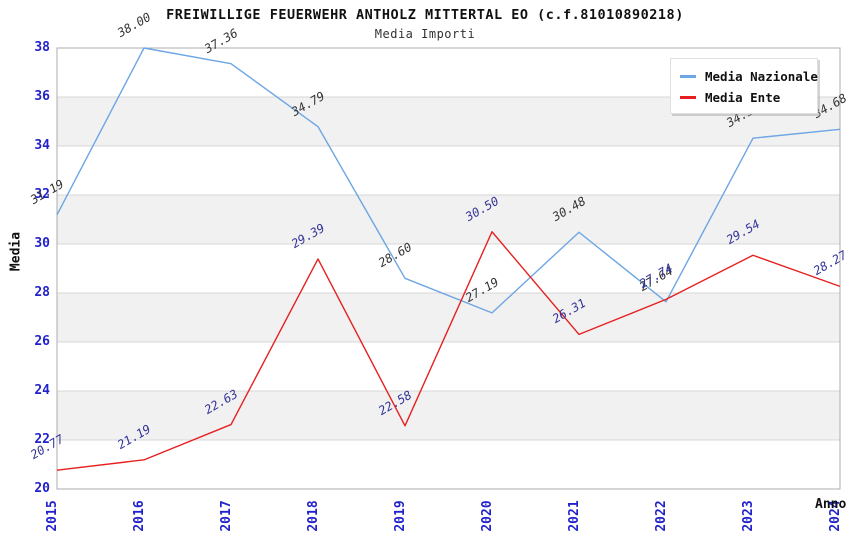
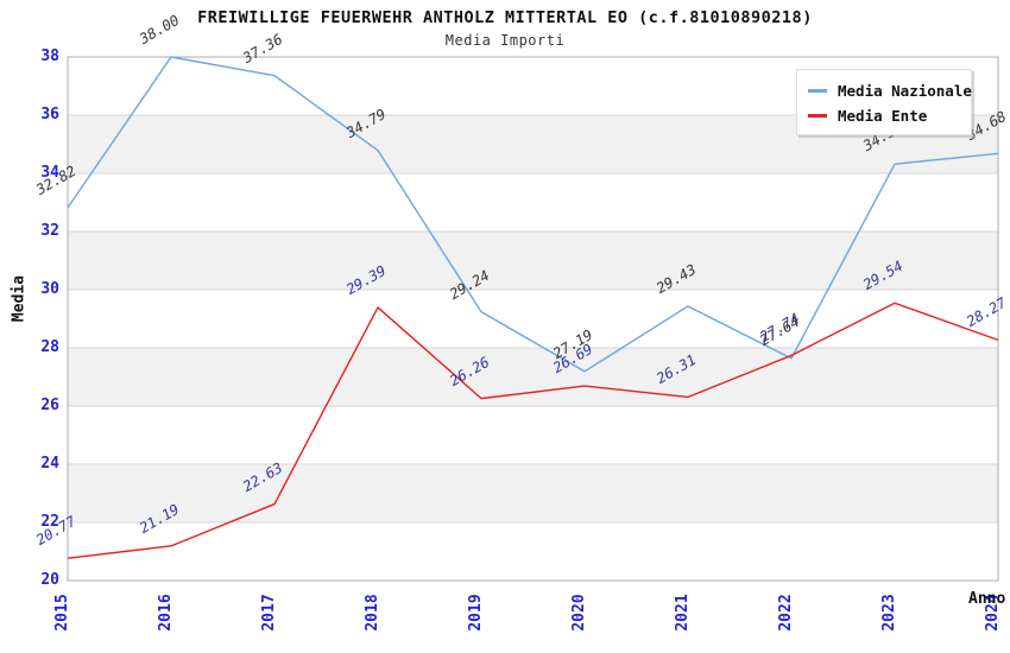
Media Nazionale/2015: 31.19 -> 32.82
Media Nazionale/2019: 28.60 -> 29.24
Media Ente/2019: 22.58 -> 26.26
Media Ente/2020: 30.50 -> 26.69
Media Nazionale/2021: 30.48 -> 29.43
